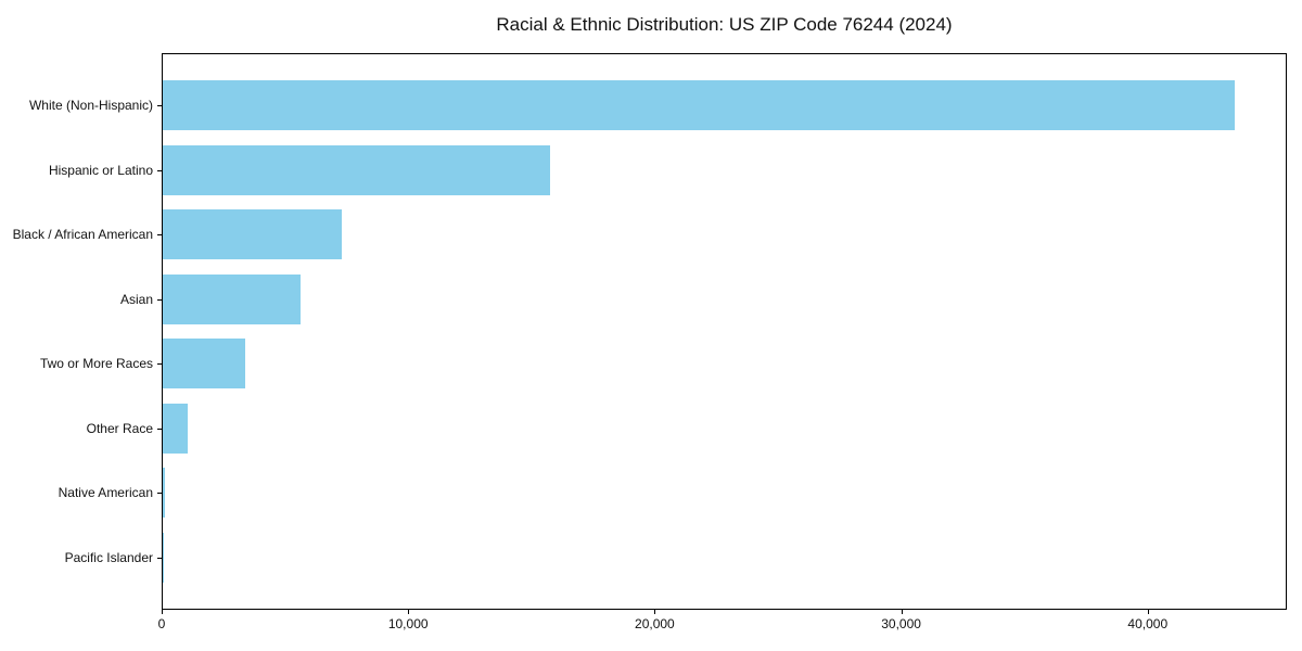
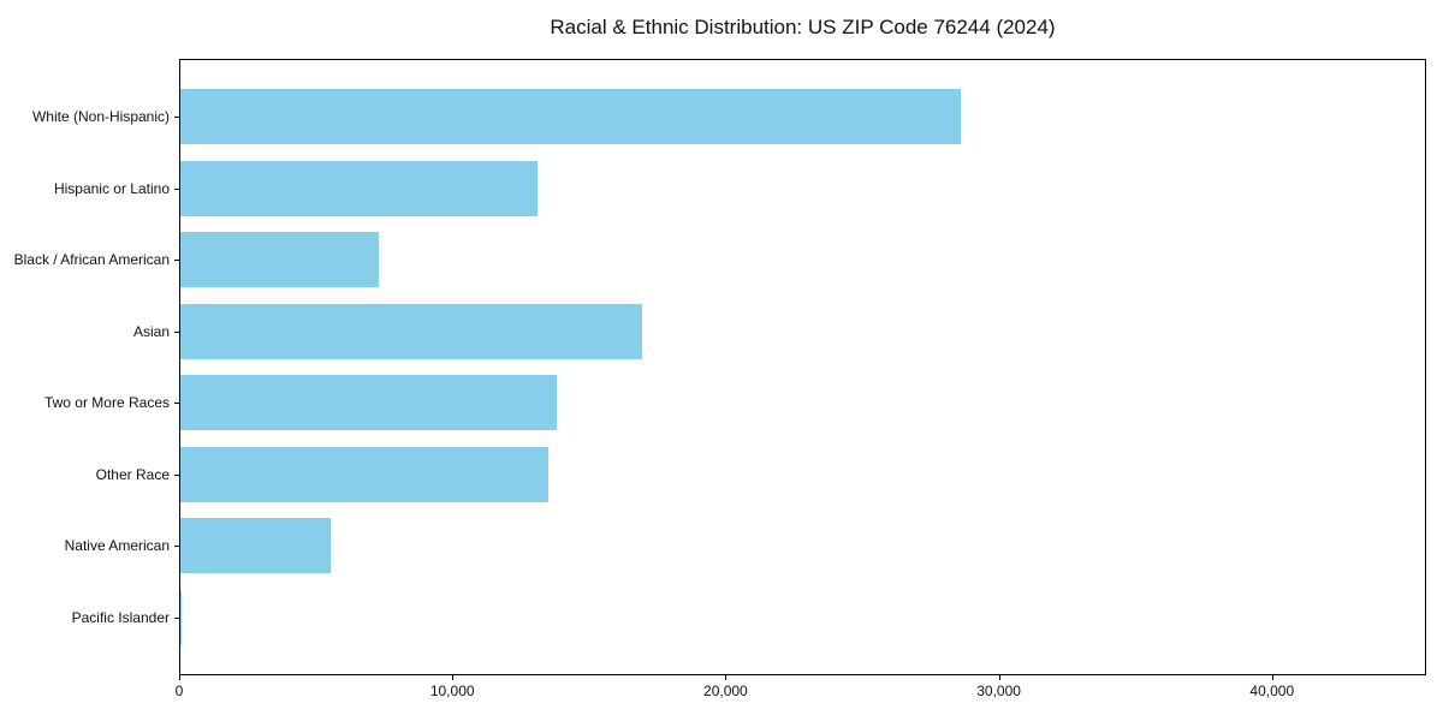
White (Non-Hispanic): 43500 -> 28600
Hispanic or Latino: 15700 -> 13100
Asian: 5600 -> 16900
Two or More Races: 3400 -> 13800
Other Race: 1000 -> 13500
Native American: 100 -> 5500
